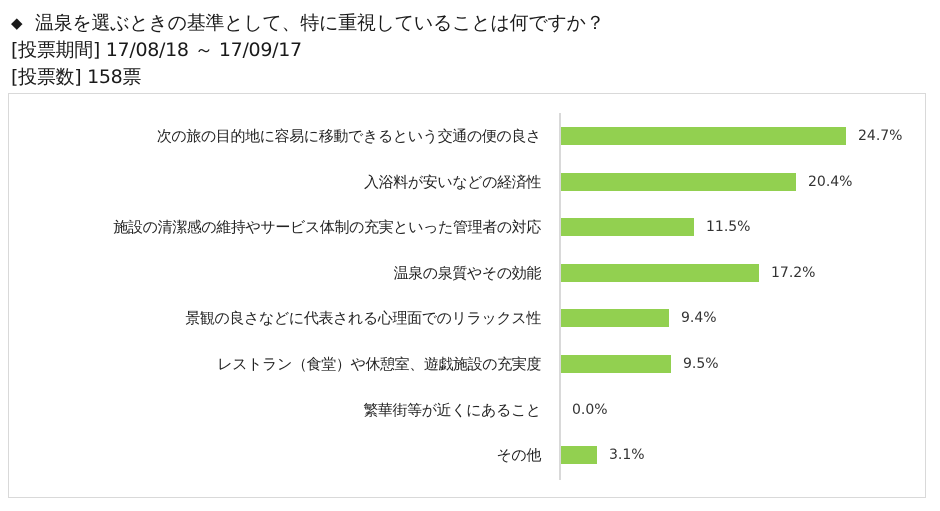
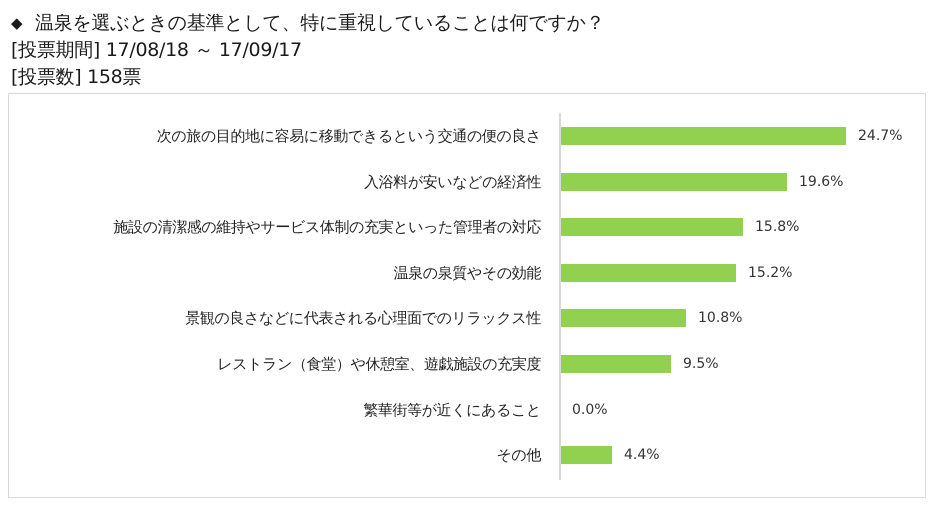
入浴料が安いなどの経済性: 20.4% -> 19.6%
施設の清潔感の維持やサービス体制の充実といった管理者の対応: 11.5% -> 15.8%
温泉の泉質やその効能: 17.2% -> 15.2%
景観の良さなどに代表される心理面でのリラックス性: 9.4% -> 10.8%
その他: 3.1% -> 4.4%
